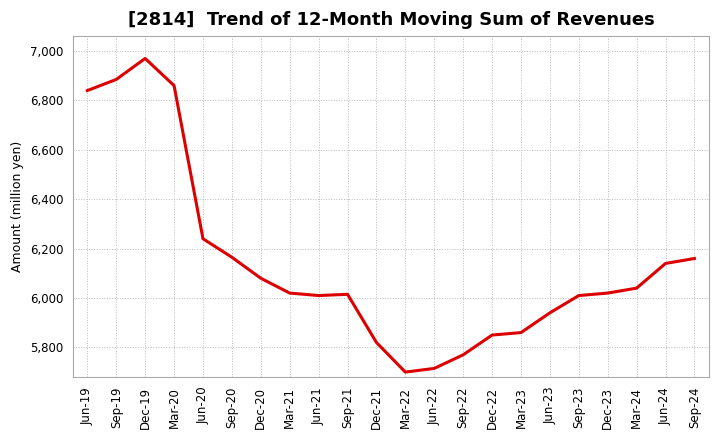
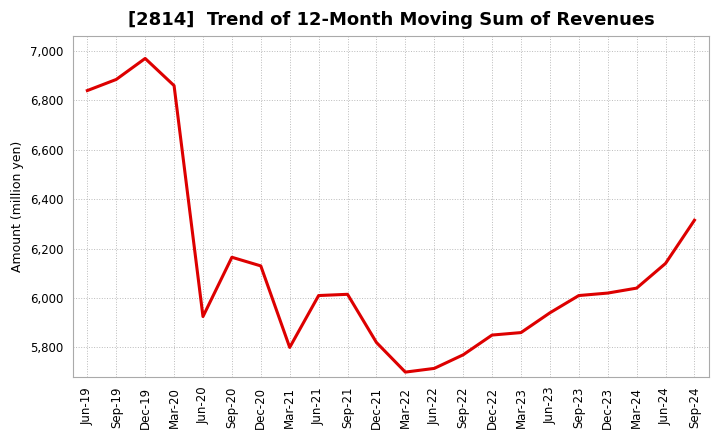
Jun-20: 6,240 -> 5,925
Dec-20: 6,080 -> 6,130
Mar-21: 6,020 -> 5,800
Sep-24: 6,160 -> 6,315
